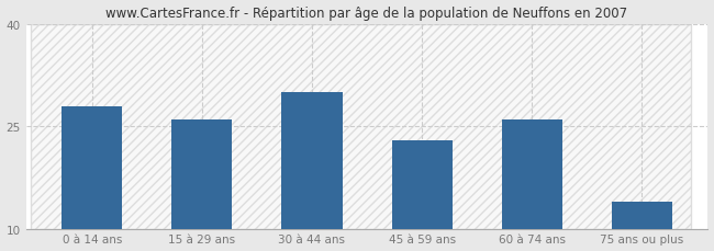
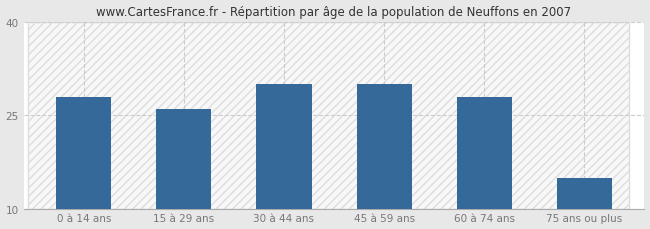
45 à 59 ans: 23 -> 30
60 à 74 ans: 26 -> 28
75 ans ou plus: 14 -> 15
